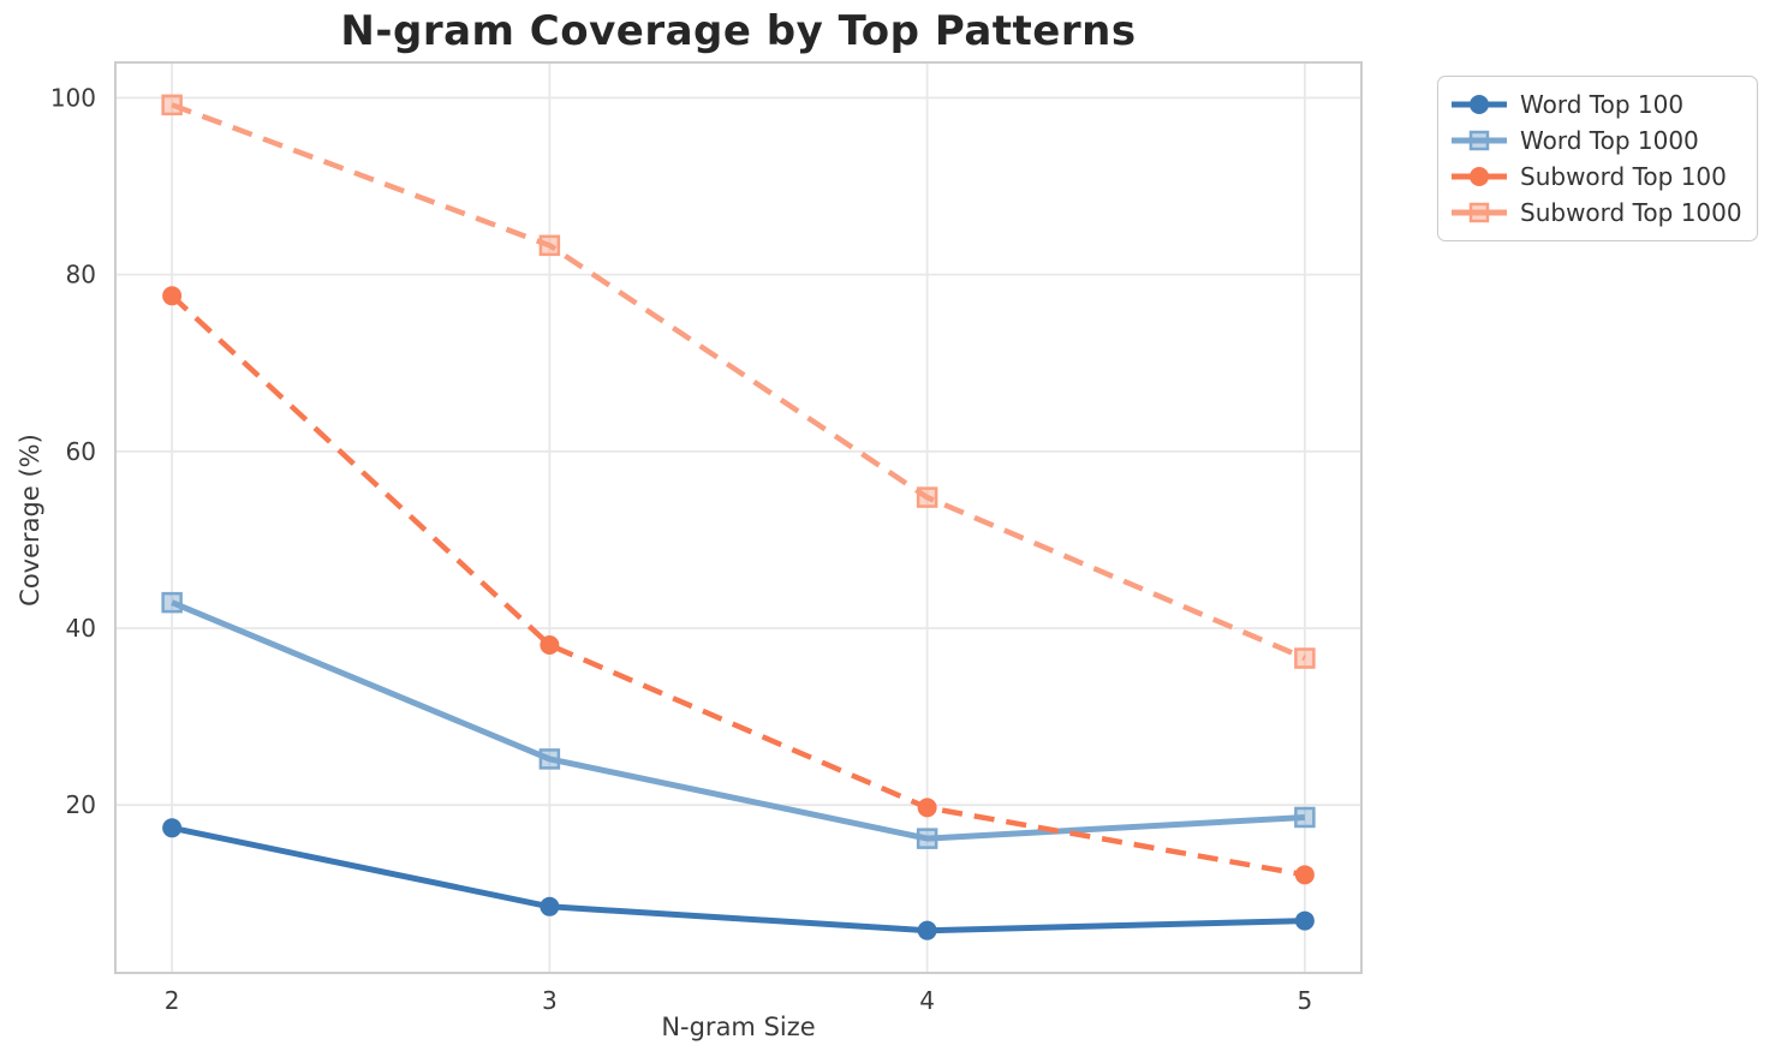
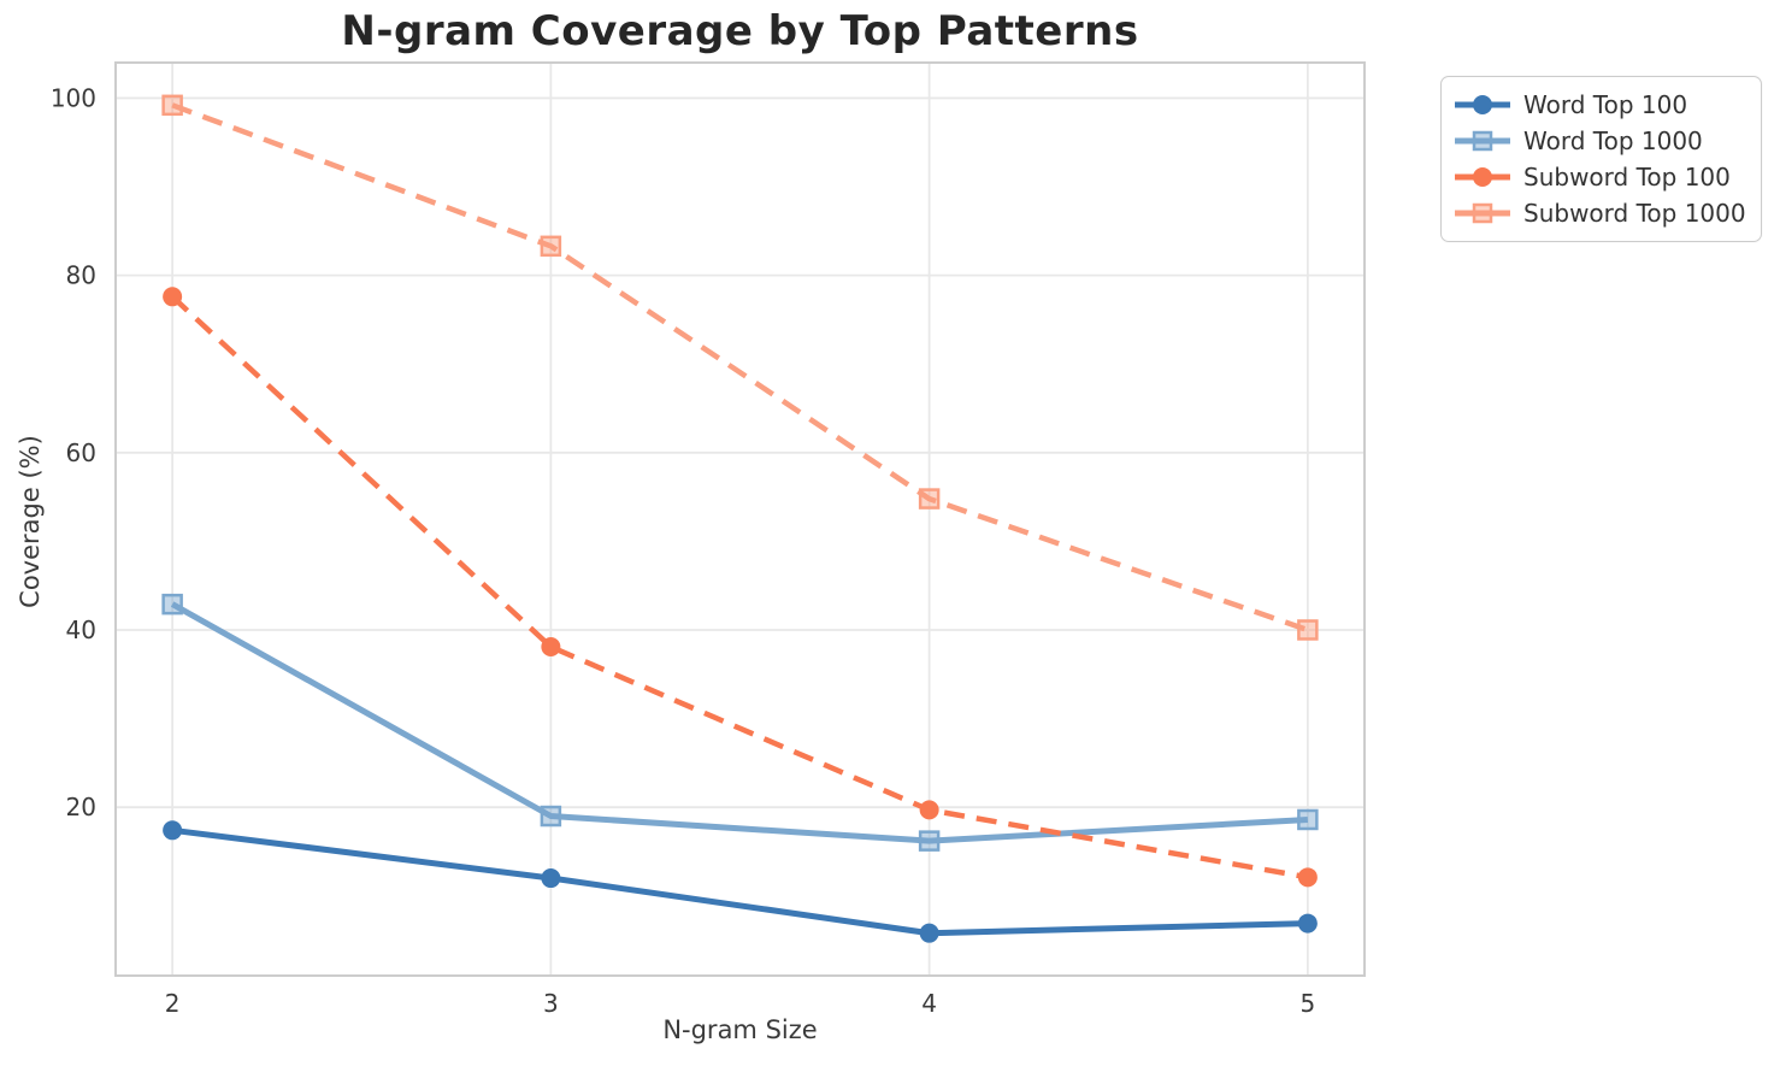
Word Top 100/3: 8 -> 12
Word Top 1000/3: 25 -> 19
Subword Top 1000/5: 37 -> 40
